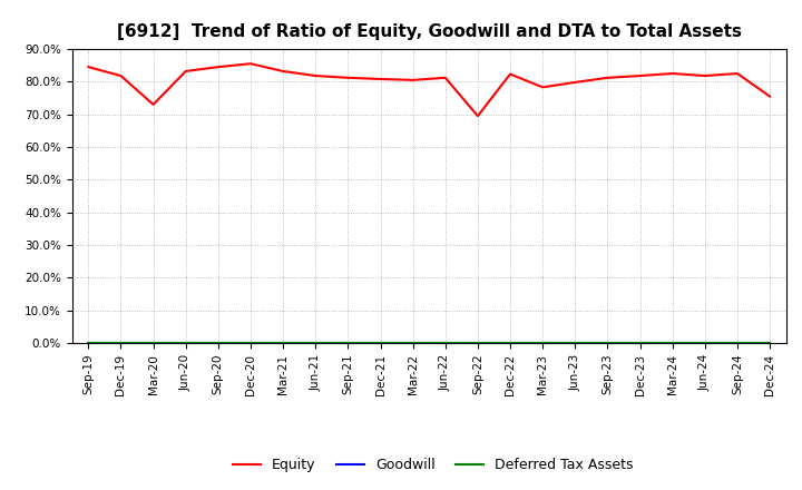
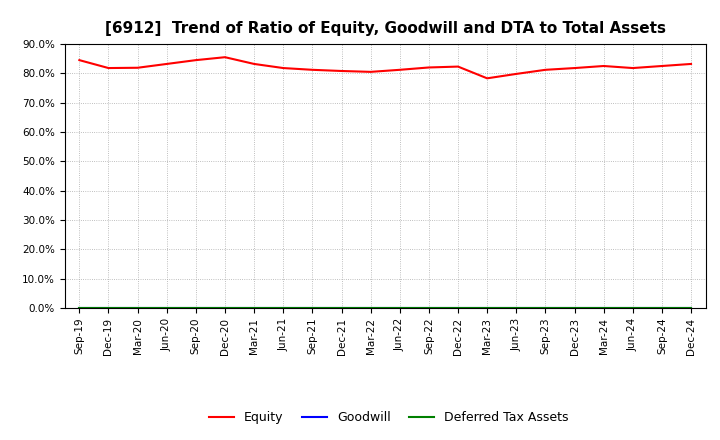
Equity/Mar-20: 73.0% -> 81.9%
Equity/Sep-22: 69.5% -> 82.0%
Equity/Dec-24: 75.5% -> 83.2%
